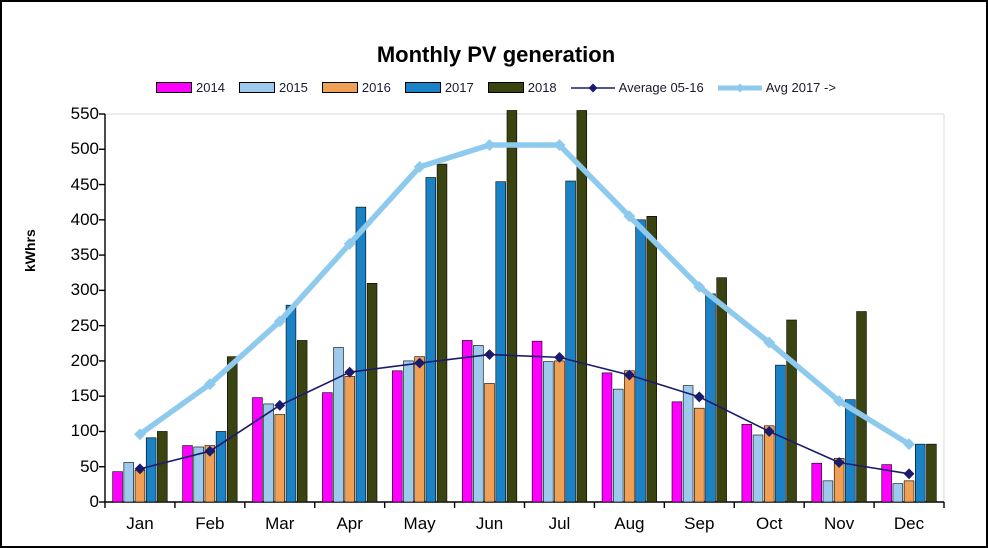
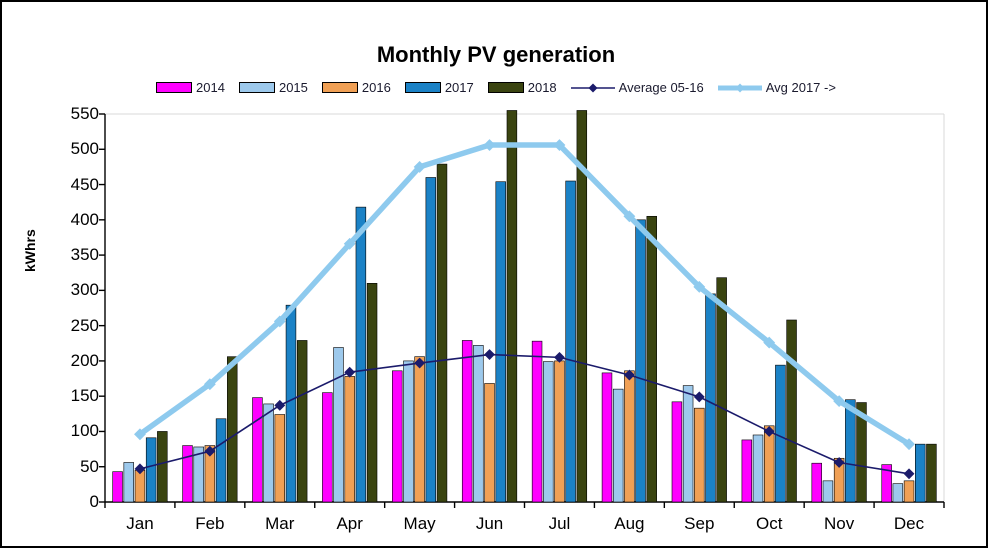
2017/Feb: 100 -> 120
2014/Oct: 110 -> 90
2018/Nov: 270 -> 140
